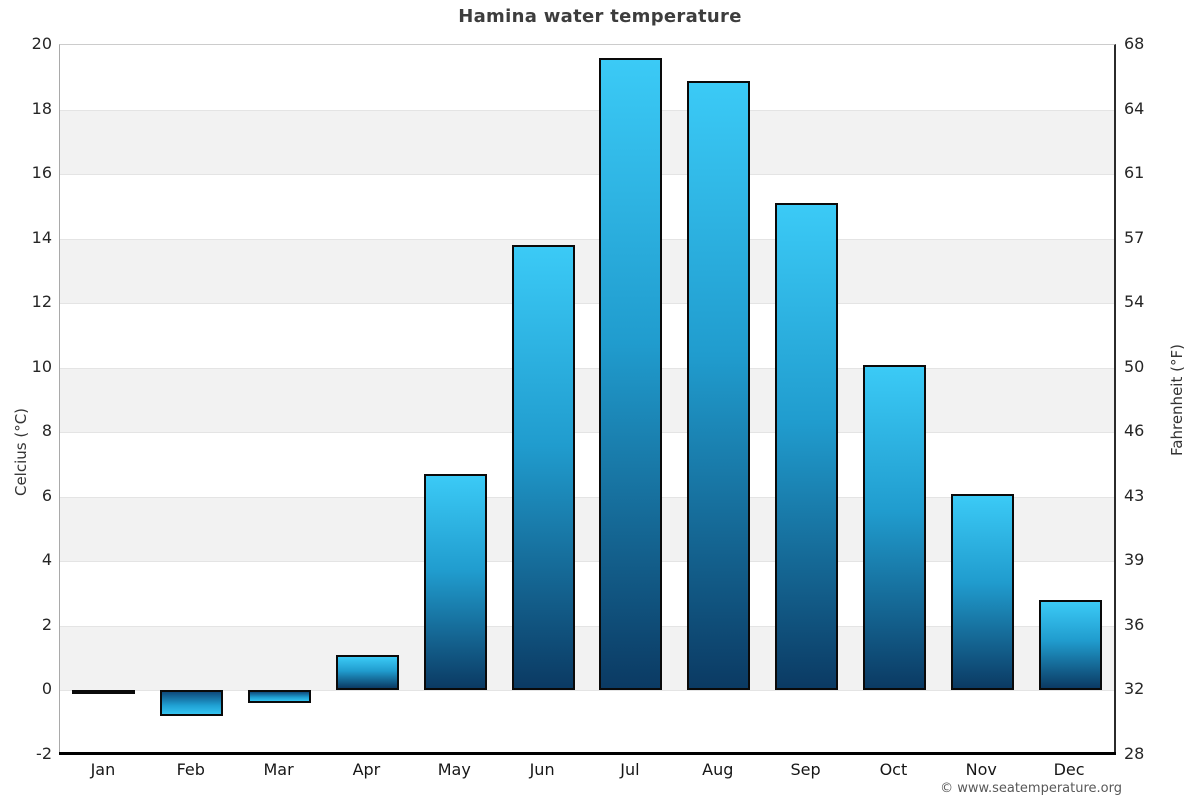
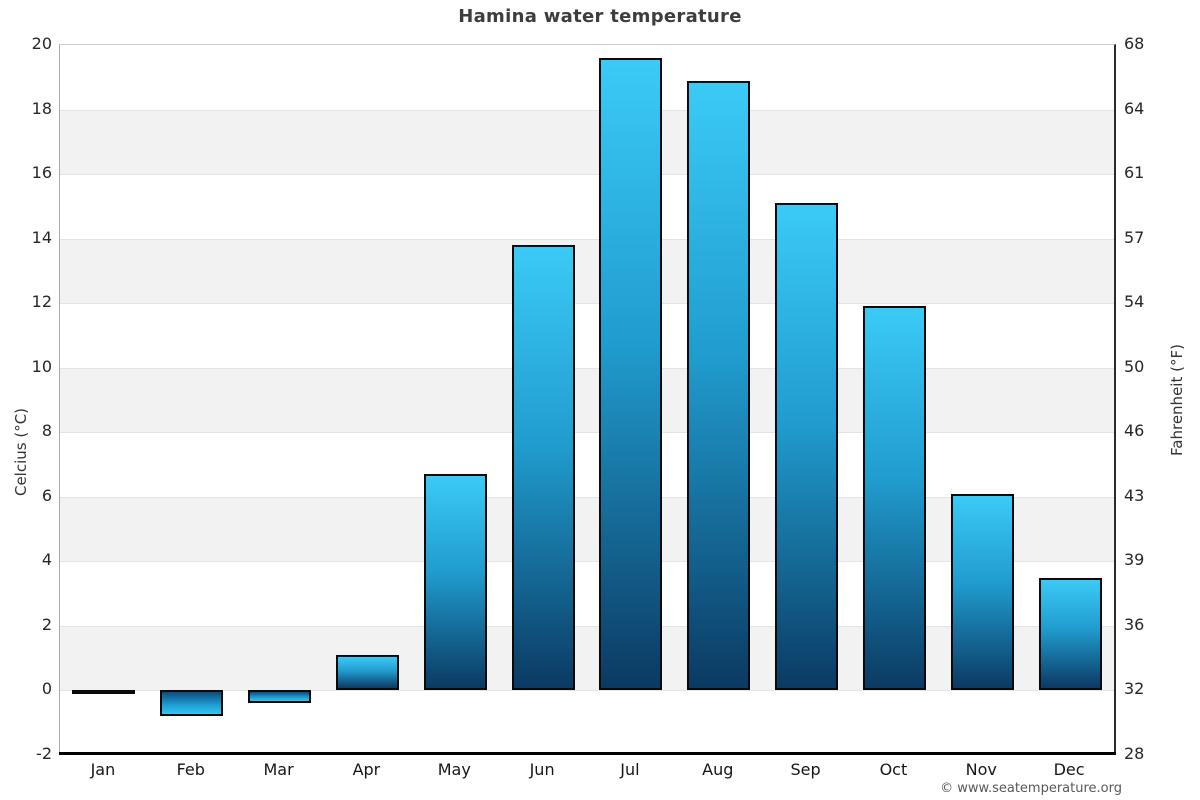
Oct: 10.1 -> 11.9
Dec: 2.8 -> 3.5
